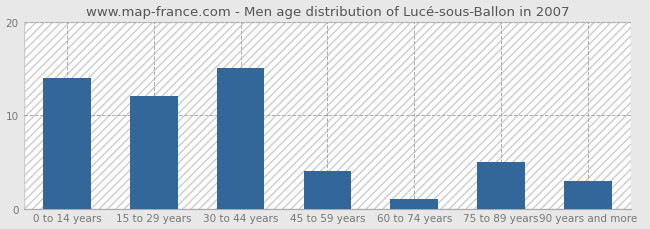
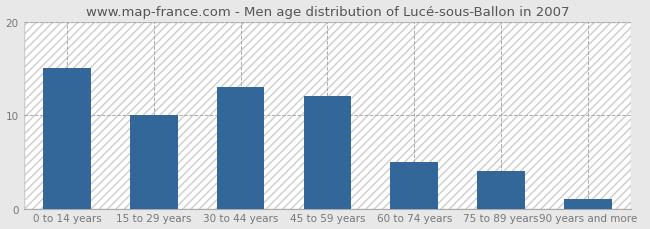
0 to 14 years: 14 -> 15
15 to 29 years: 12 -> 10
30 to 44 years: 15 -> 13
45 to 59 years: 4 -> 12
60 to 74 years: 1 -> 5
75 to 89 years: 5 -> 4
90 years and more: 3 -> 1
